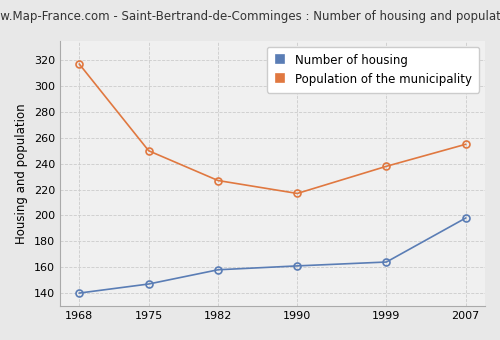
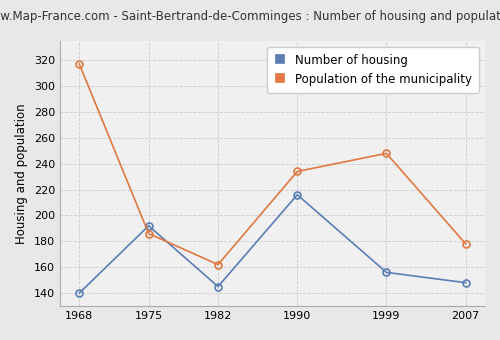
Number of housing/1975: 147 -> 192
Population of the municipality/1975: 250 -> 186
Number of housing/1982: 158 -> 145
Population of the municipality/1982: 227 -> 162
Number of housing/1990: 161 -> 216
Population of the municipality/1990: 217 -> 234
Number of housing/1999: 164 -> 156
Population of the municipality/1999: 238 -> 248
Number of housing/2007: 198 -> 148
Population of the municipality/2007: 255 -> 178
